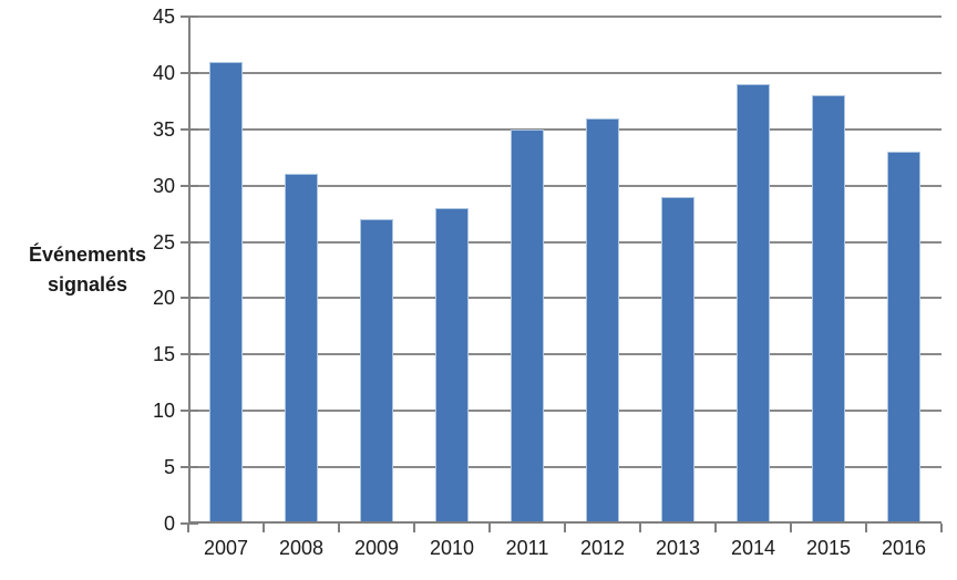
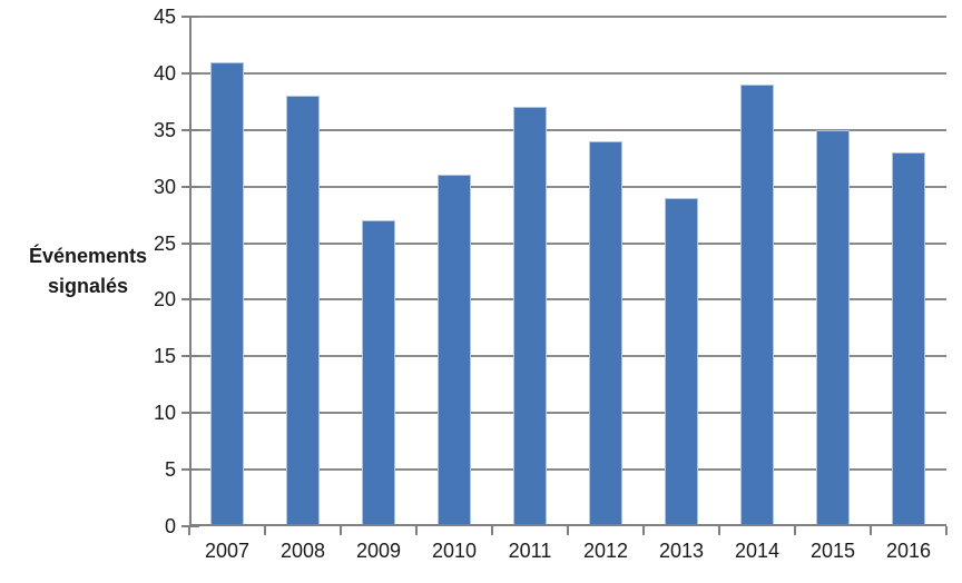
2008: 31 -> 38
2010: 28 -> 31
2011: 35 -> 37
2012: 36 -> 34
2015: 38 -> 35
